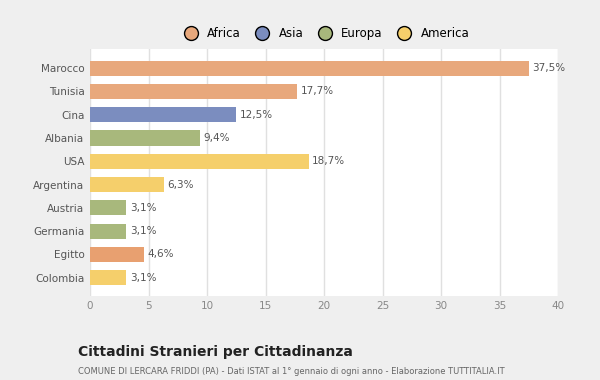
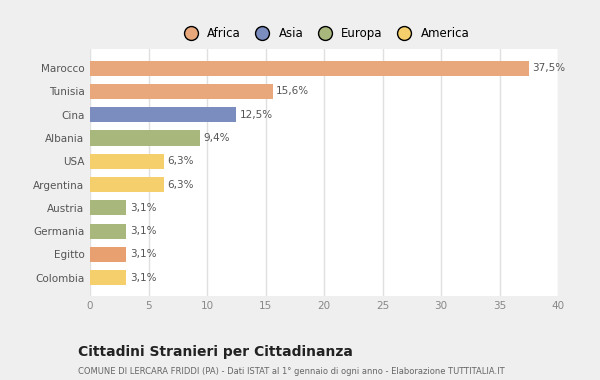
Tunisia: 17,7% -> 15,6%
USA: 18,7% -> 6,3%
Egitto: 4,6% -> 3,1%
